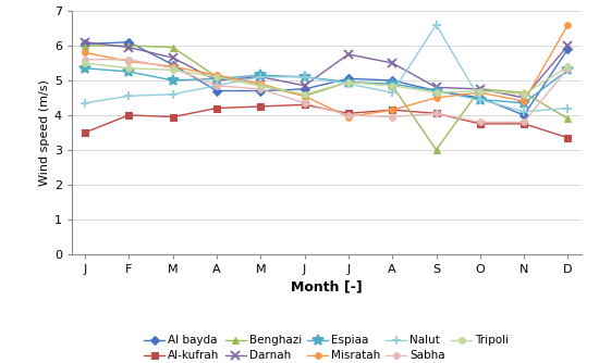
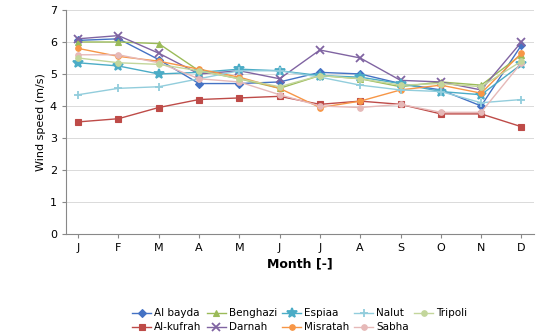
Al-kufrah/F: 4.00 -> 3.60
Darnah/F: 5.95 -> 6.20
Benghazi/S: 3.00 -> 4.60
Nalut/S: 6.60 -> 4.50
Benghazi/D: 3.90 -> 5.60
Misratah/D: 6.60 -> 5.65
